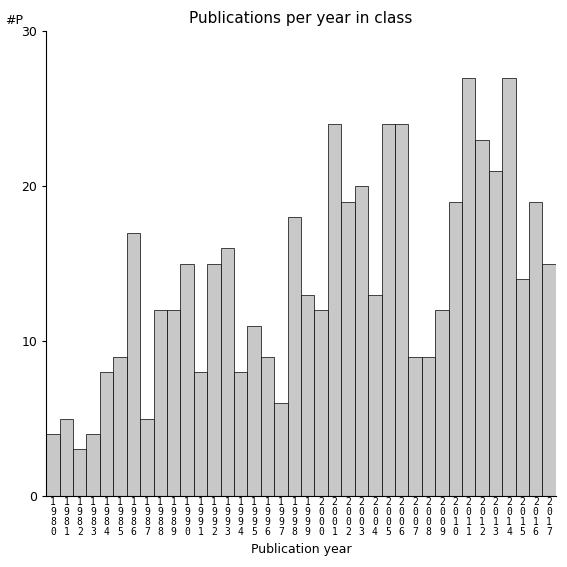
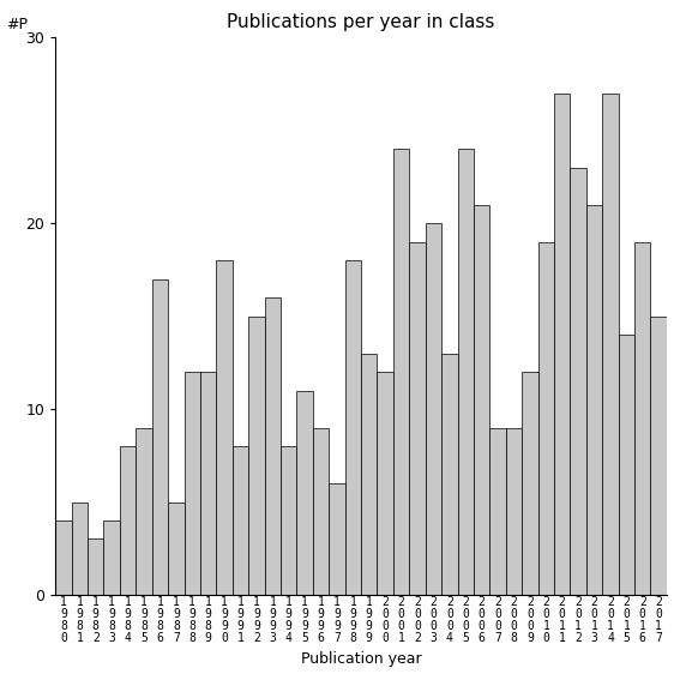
1 9 9 0: 15 -> 18
2 0 0 6: 24 -> 21
